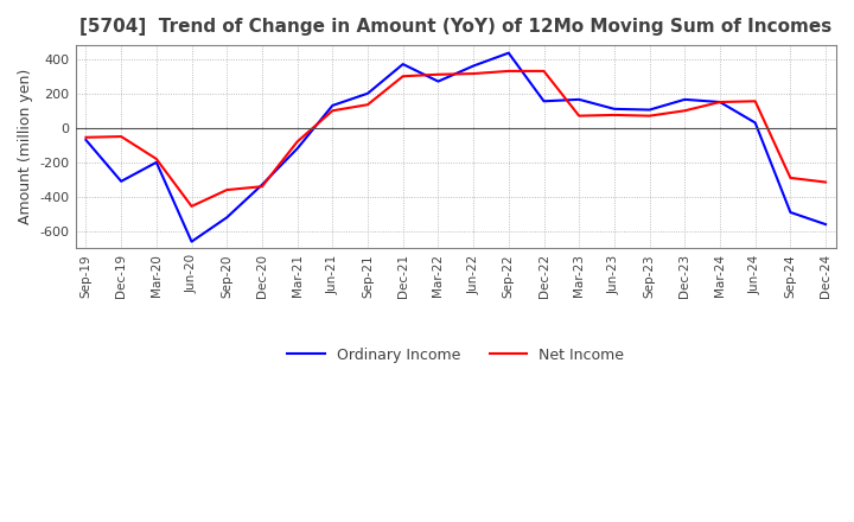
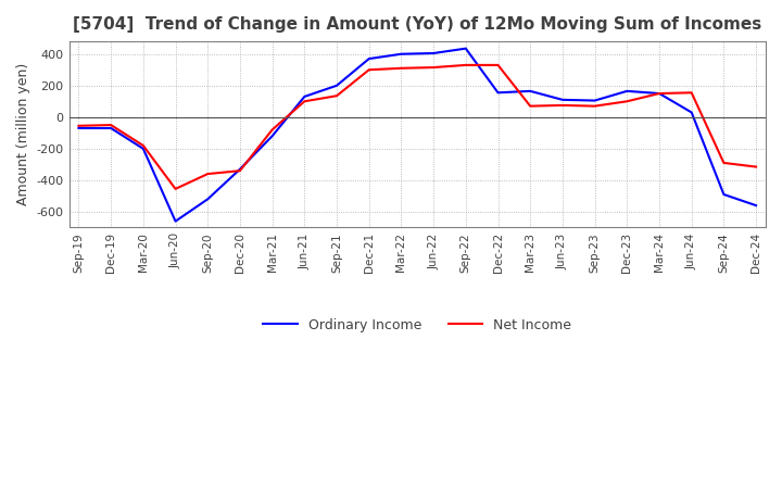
Ordinary Income/Dec-19: -310 -> -70
Ordinary Income/Mar-22: 270 -> 400
Ordinary Income/Jun-22: 360 -> 400
